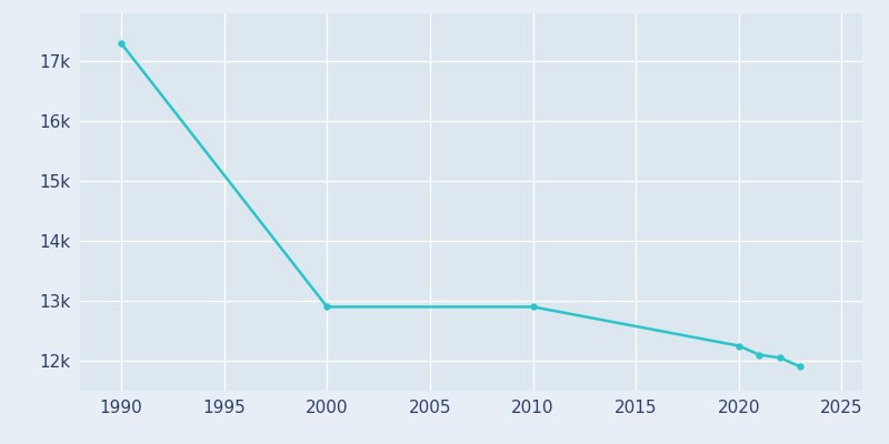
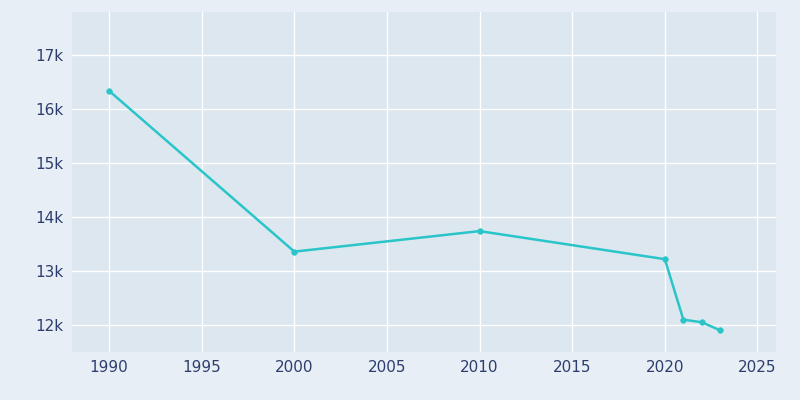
1990: 17.30k -> 16.34k
2000: 12.90k -> 13.36k
2010: 12.90k -> 13.74k
2020: 12.25k -> 13.22k
